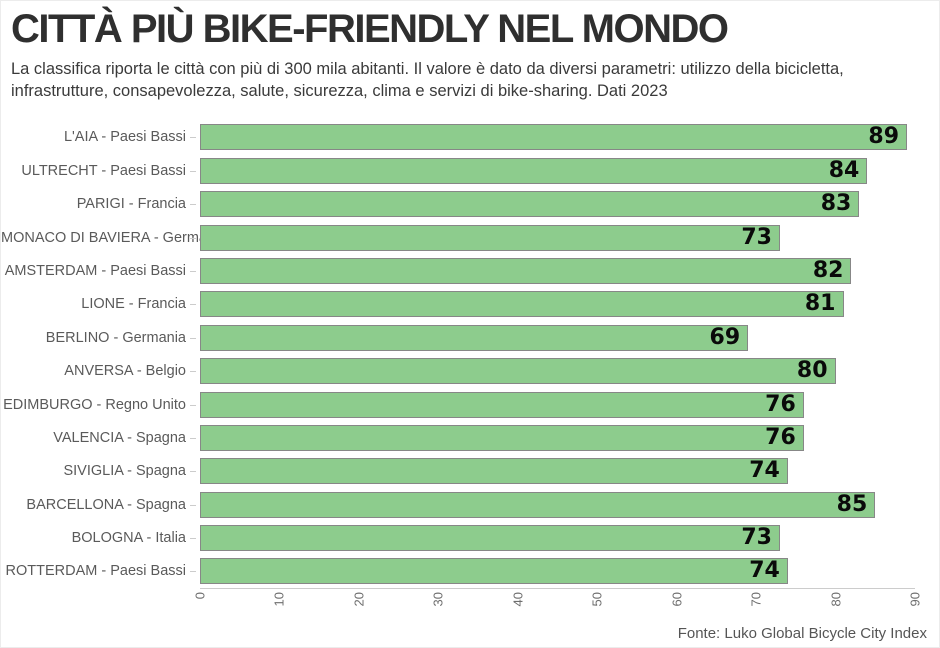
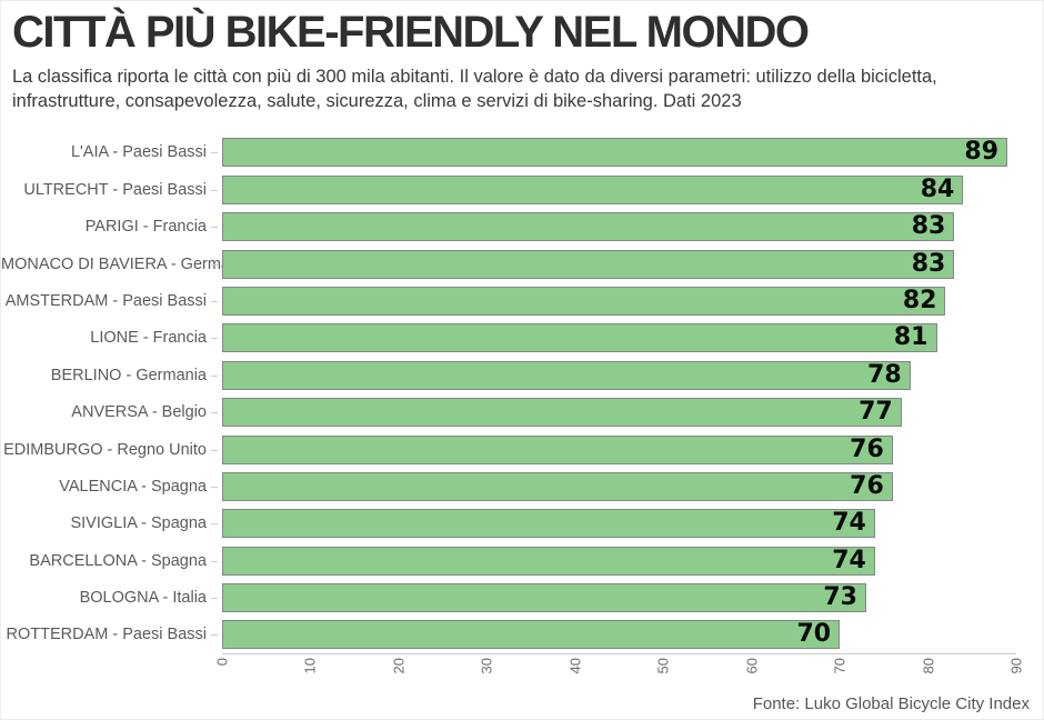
MONACO DI BAVIERA - Germania: 73 -> 83
BERLINO - Germania: 69 -> 78
ANVERSA - Belgio: 80 -> 77
BARCELLONA - Spagna: 85 -> 74
ROTTERDAM - Paesi Bassi: 74 -> 70
